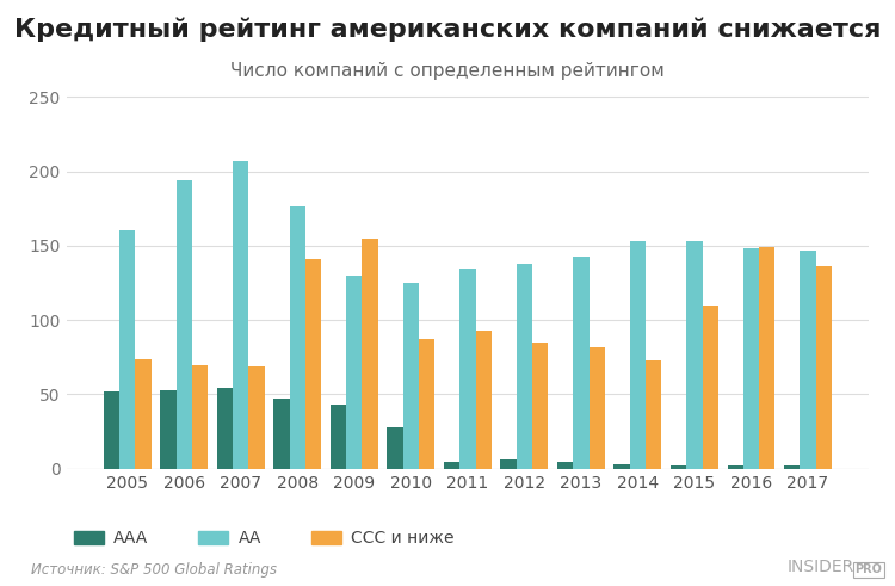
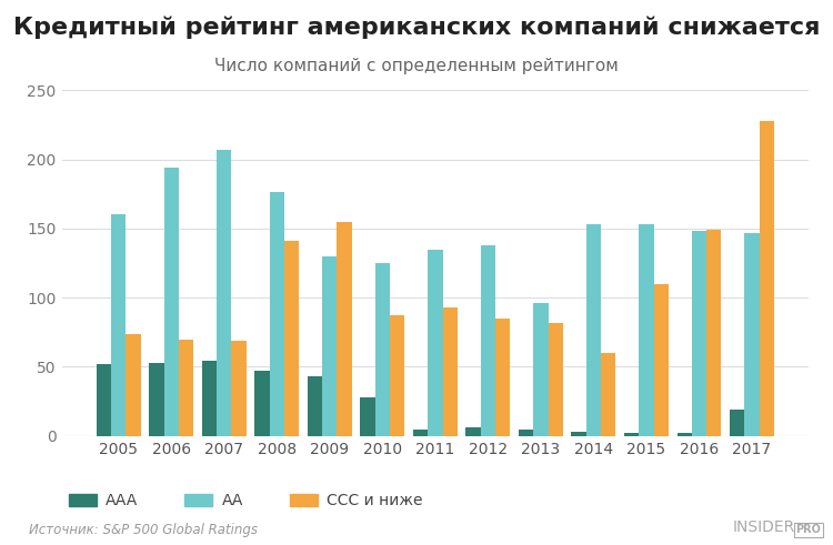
AA/2013: 143 -> 96
ССС и ниже/2014: 73 -> 60
AAA/2017: 2 -> 19
ССС и ниже/2017: 136 -> 228
